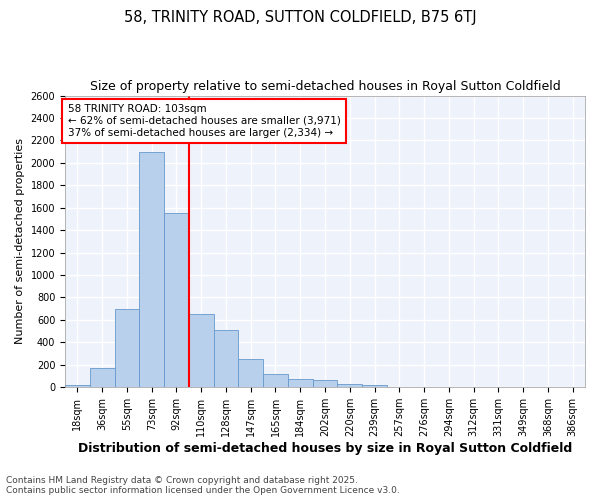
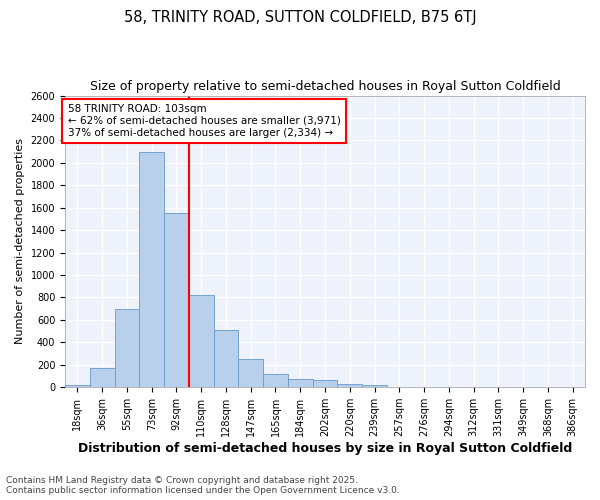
110sqm: 650 -> 820
